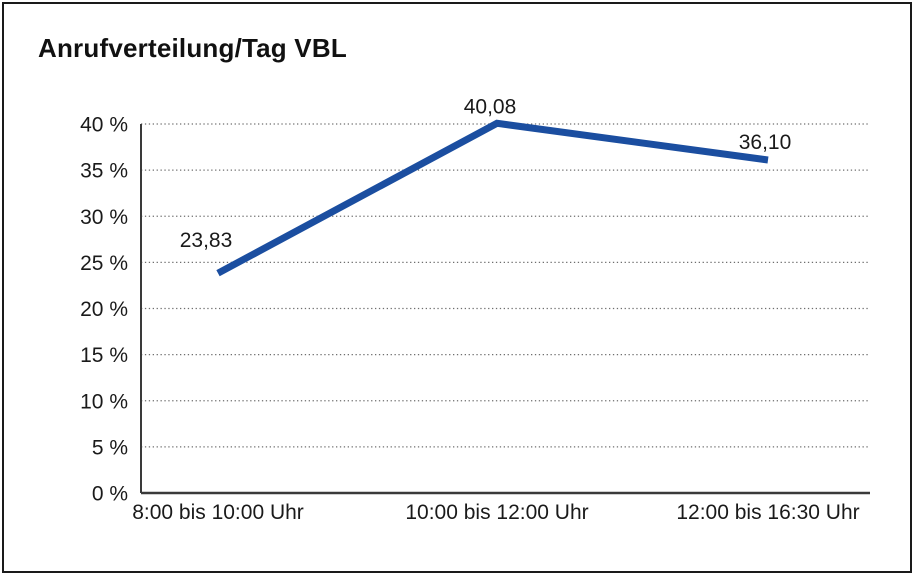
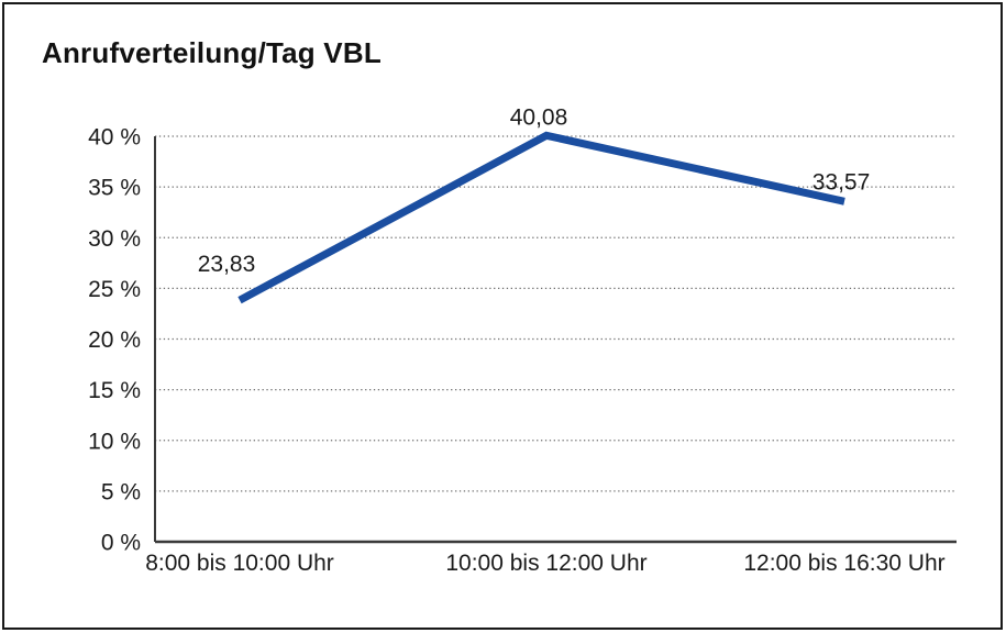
12:00 bis 16:30 Uhr: 36,10 -> 33,57
